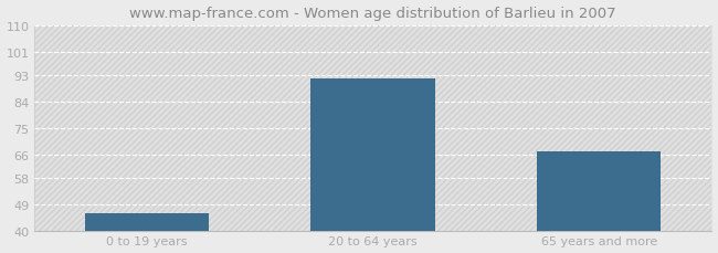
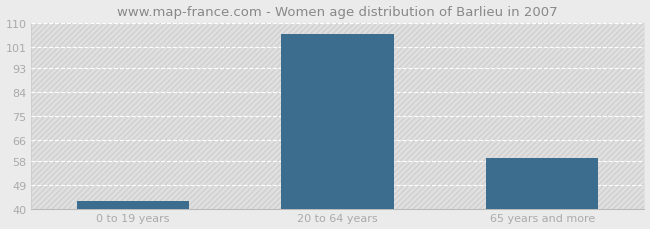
0 to 19 years: 46 -> 43
20 to 64 years: 92 -> 106
65 years and more: 67 -> 59
